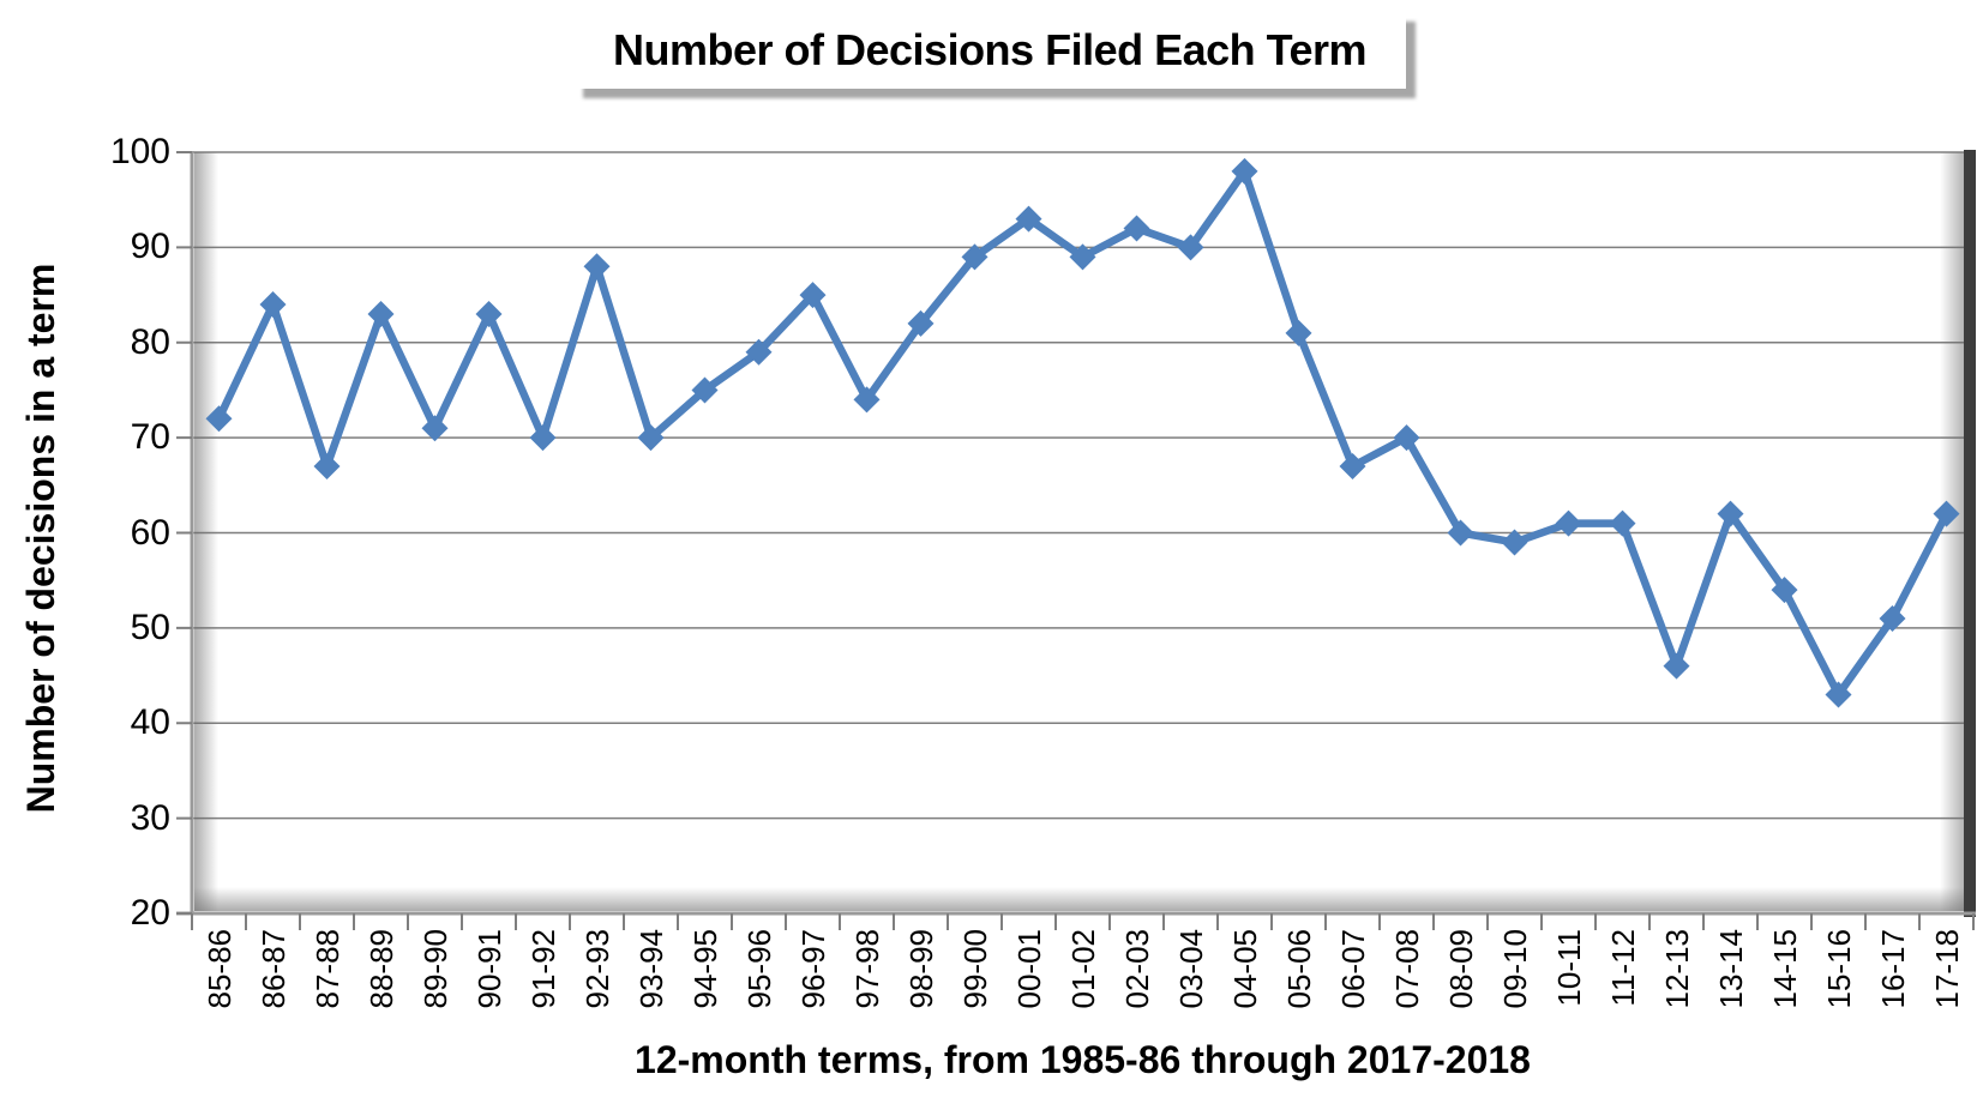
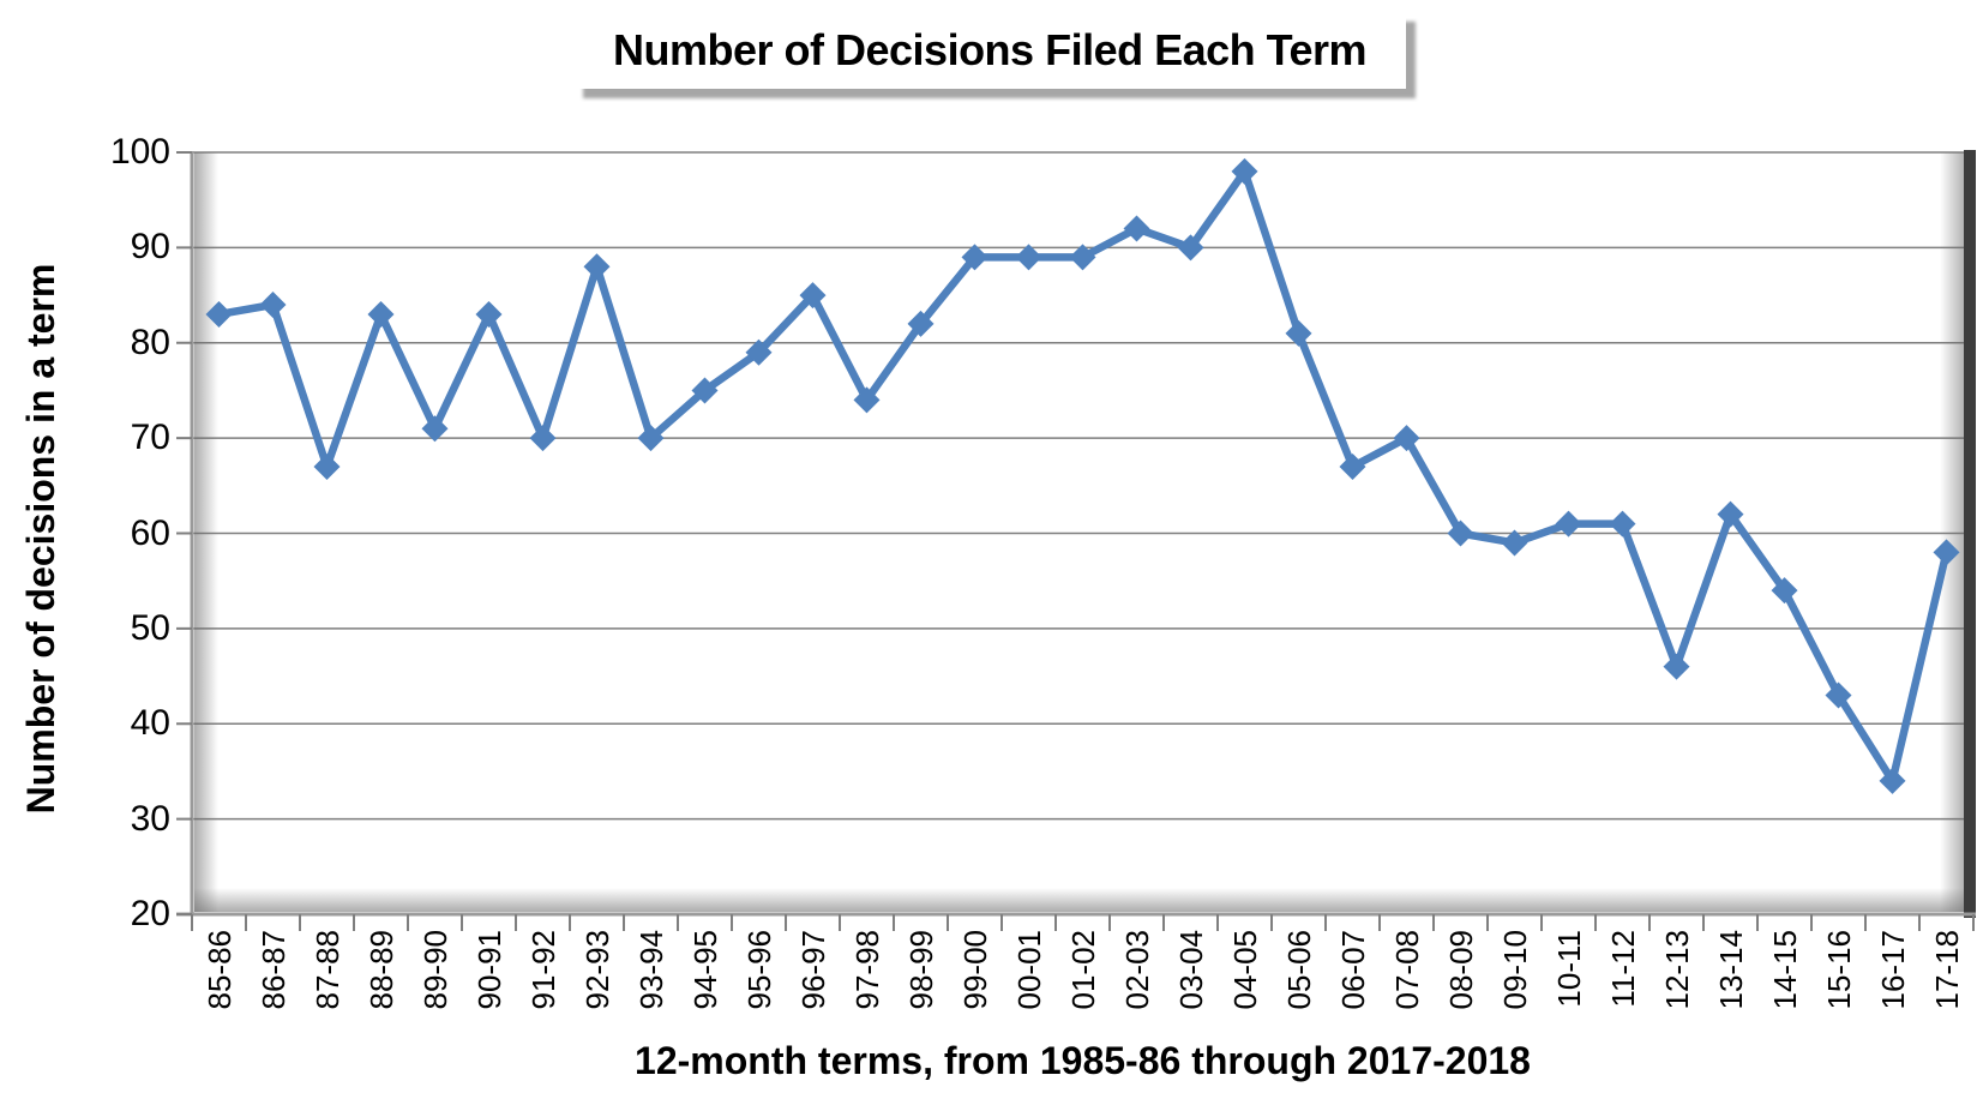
85-86: 72 -> 83
00-01: 93 -> 89
16-17: 51 -> 34
17-18: 62 -> 58
